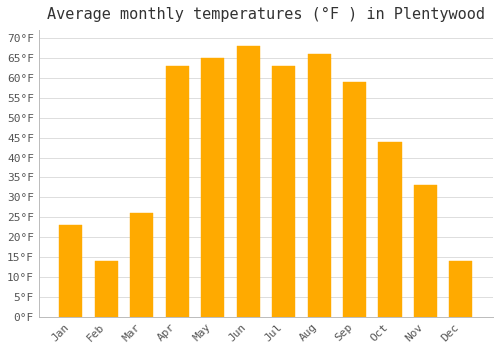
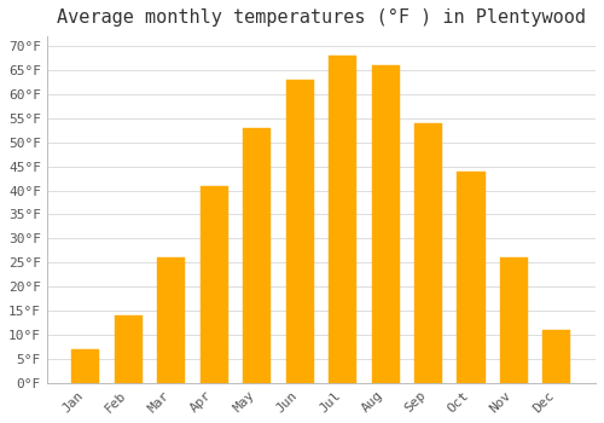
Jan: 23°F -> 7°F
Apr: 63°F -> 41°F
May: 65°F -> 53°F
Jun: 68°F -> 63°F
Jul: 63°F -> 68°F
Sep: 59°F -> 54°F
Nov: 33°F -> 26°F
Dec: 14°F -> 11°F
